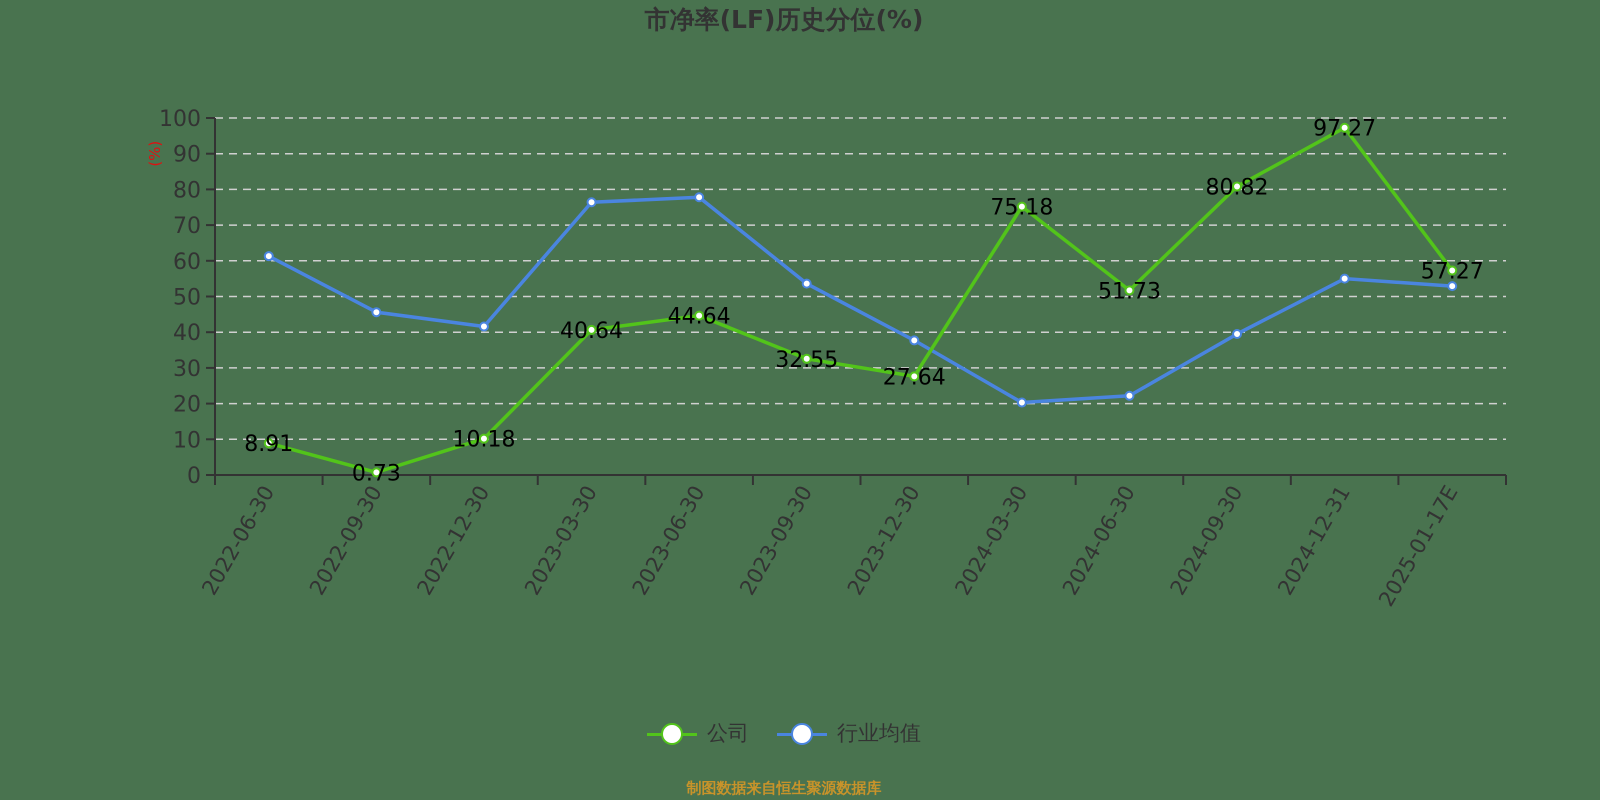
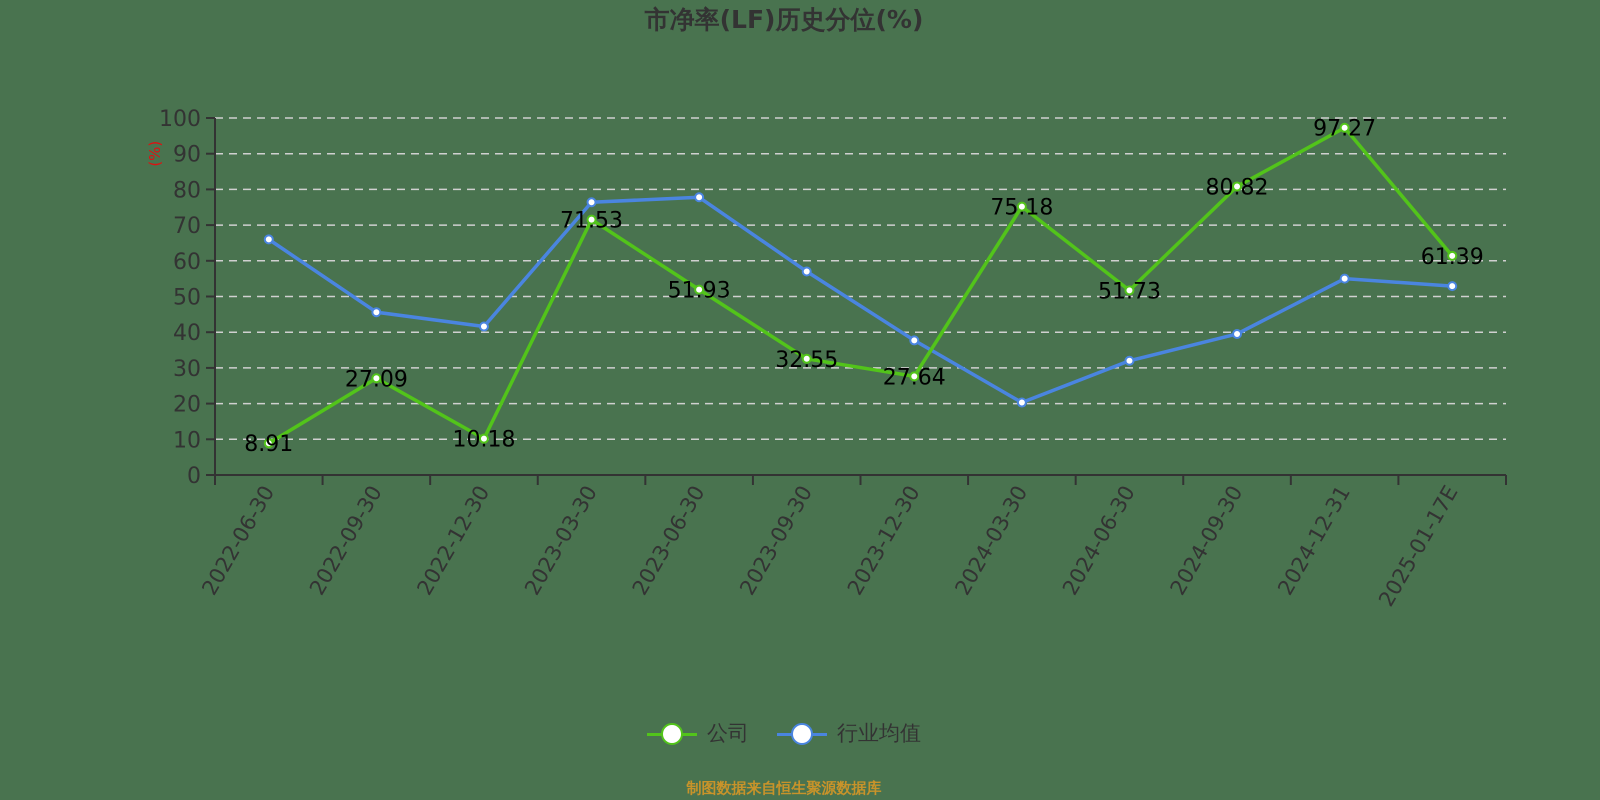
行业均值/2022-06-30: 61 -> 66
公司/2022-09-30: 0.73 -> 27.09
公司/2023-03-30: 40.64 -> 71.53
公司/2023-06-30: 44.64 -> 51.93
行业均值/2023-09-30: 54 -> 57
行业均值/2024-06-30: 22 -> 32
公司/2025-01-17E: 57.27 -> 61.39
